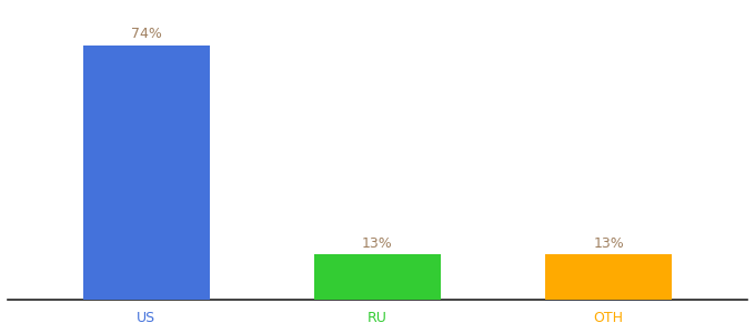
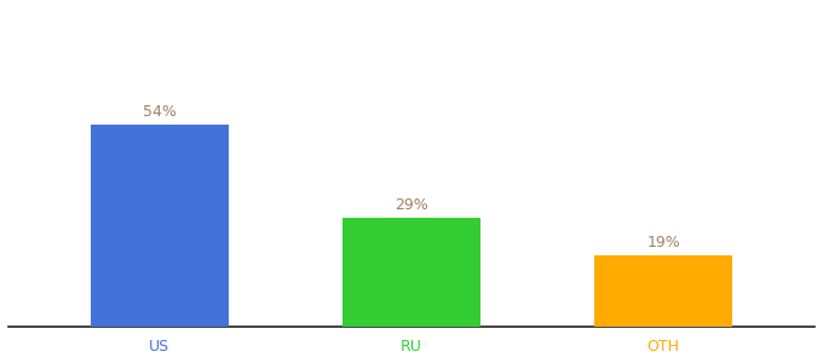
US: 74% -> 54%
RU: 13% -> 29%
OTH: 13% -> 19%
